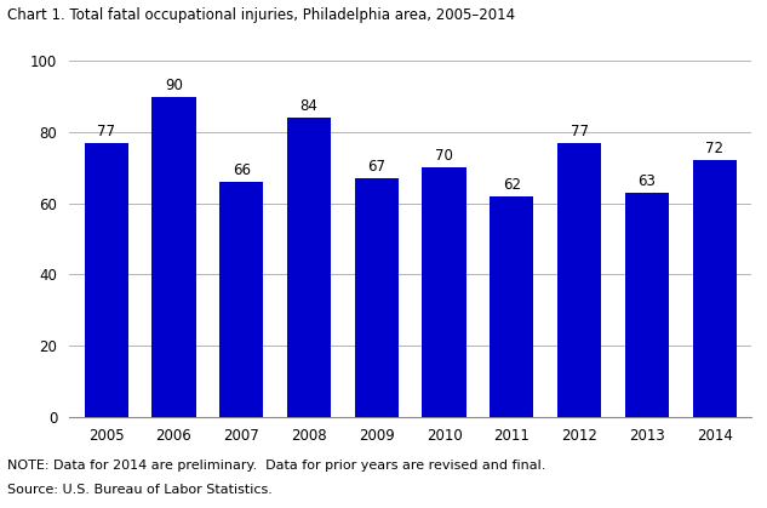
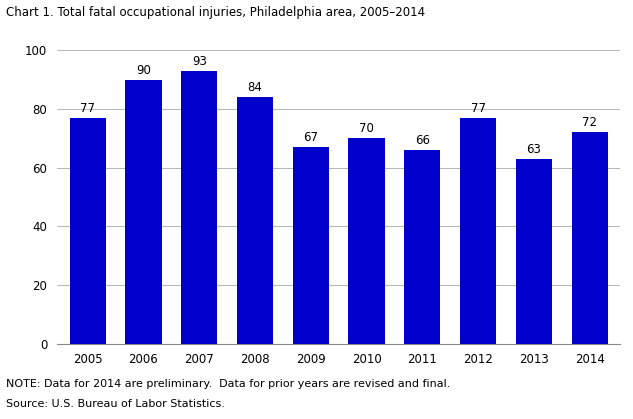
2007: 66 -> 93
2011: 62 -> 66
